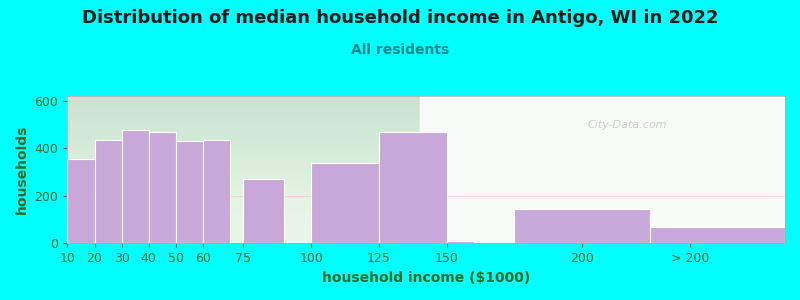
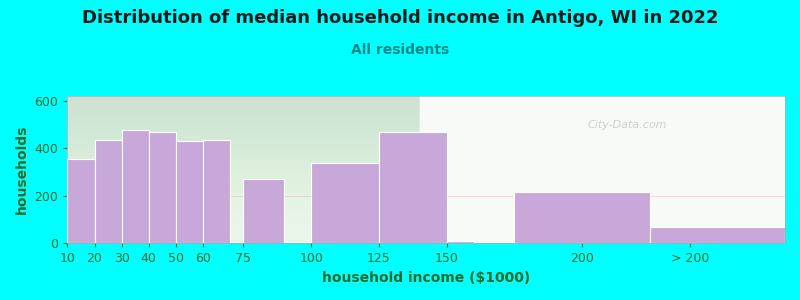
200: 145 -> 215
